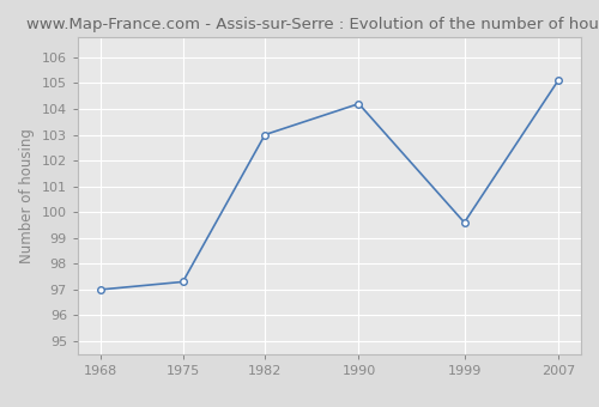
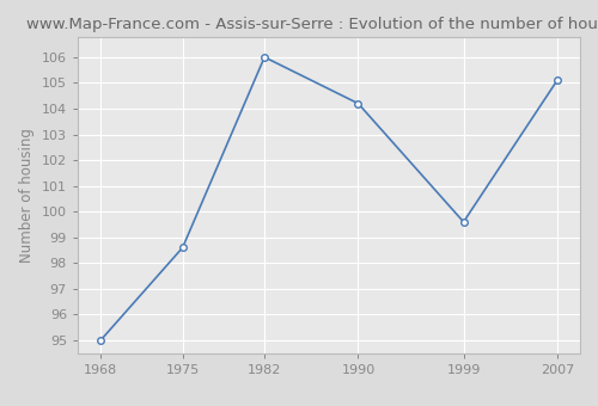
1968: 97.0 -> 95.0
1975: 97.3 -> 98.6
1982: 103.0 -> 106.0
